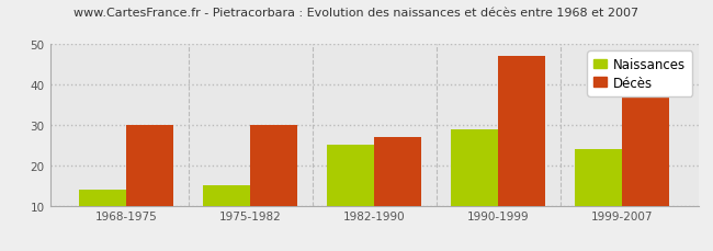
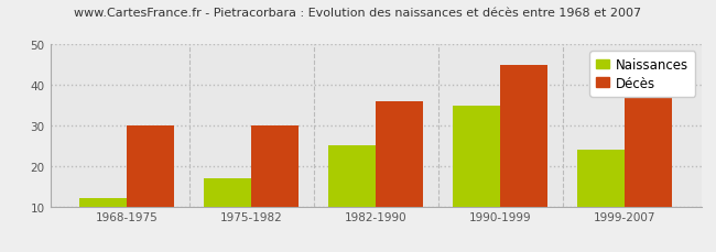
Naissances/1968-1975: 14 -> 12
Naissances/1975-1982: 15 -> 17
Décès/1982-1990: 27 -> 36
Naissances/1990-1999: 29 -> 35
Décès/1990-1999: 47 -> 45
